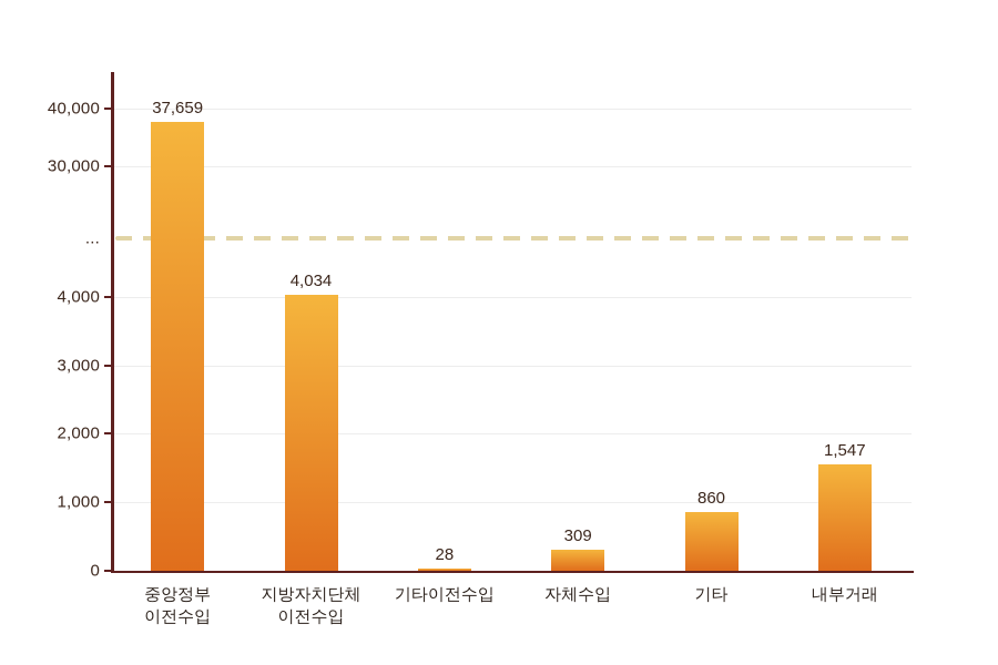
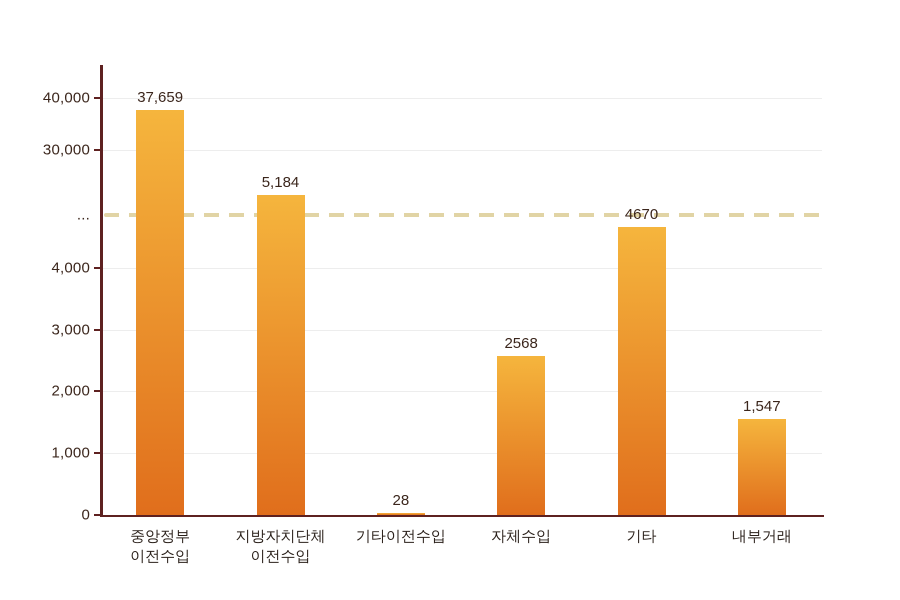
지방자치단체 이전수입: 4,034 -> 5,184
자체수입: 309 -> 2568
기타: 860 -> 4670
